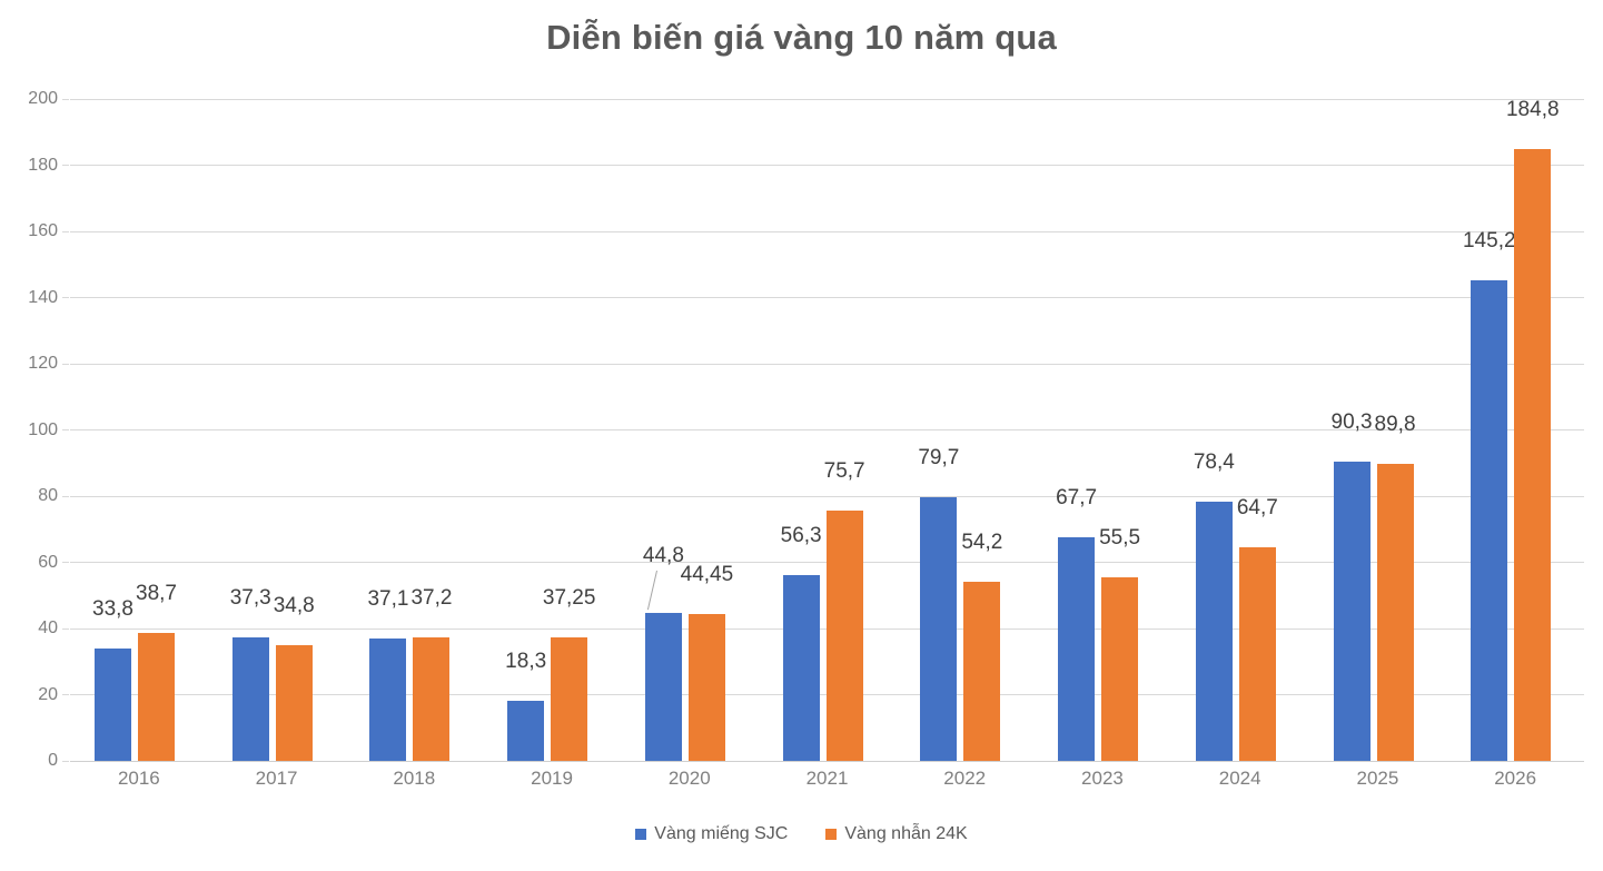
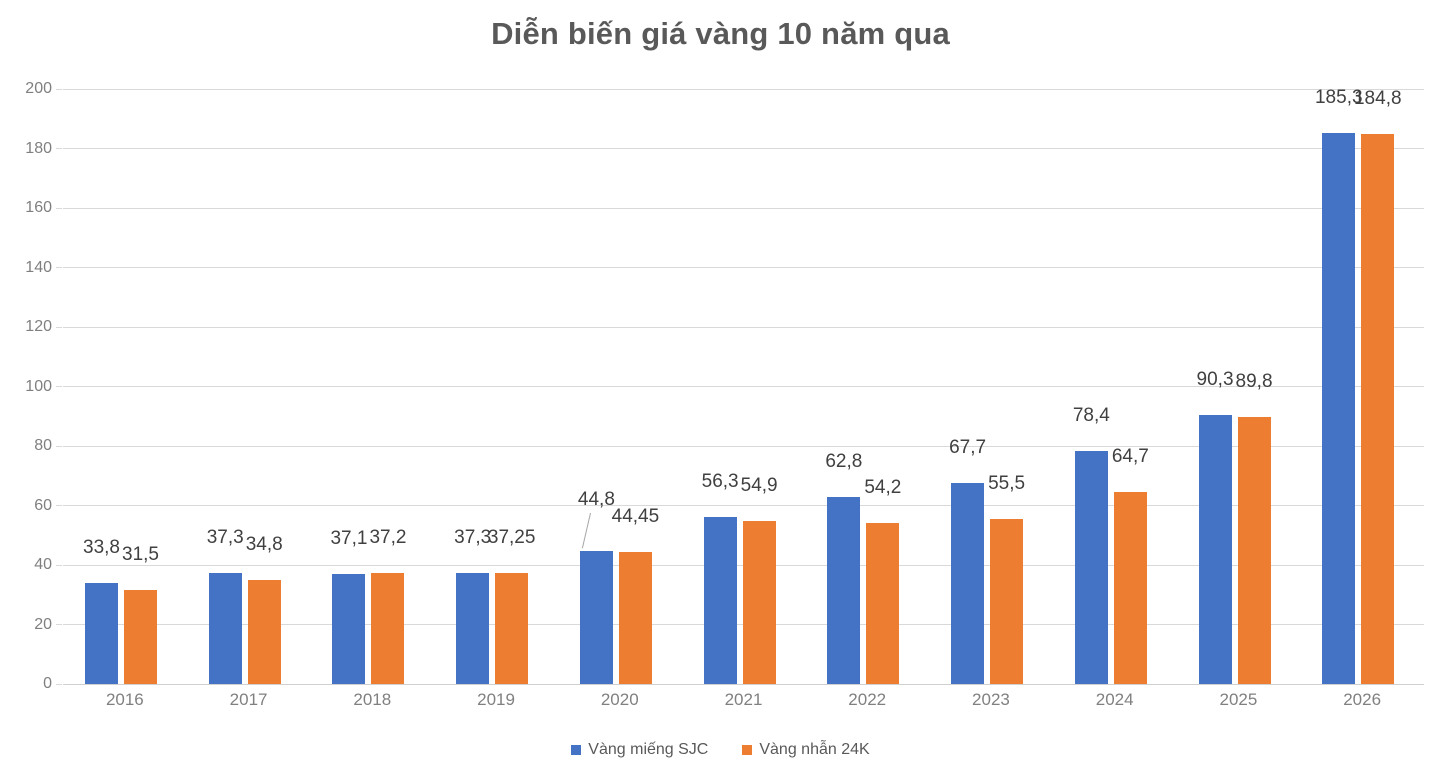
Vàng nhẫn 24K/2016: 38,7 -> 31,5
Vàng miếng SJC/2019: 18,3 -> 37,3
Vàng nhẫn 24K/2021: 75,7 -> 54,9
Vàng miếng SJC/2022: 79,7 -> 62,8
Vàng miếng SJC/2026: 145,2 -> 185,3
